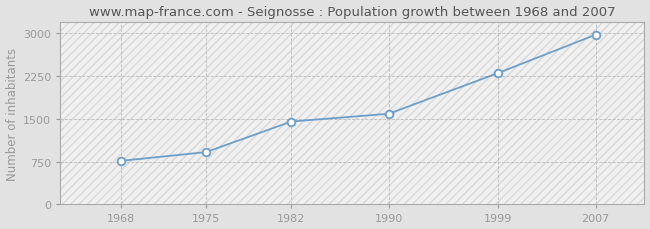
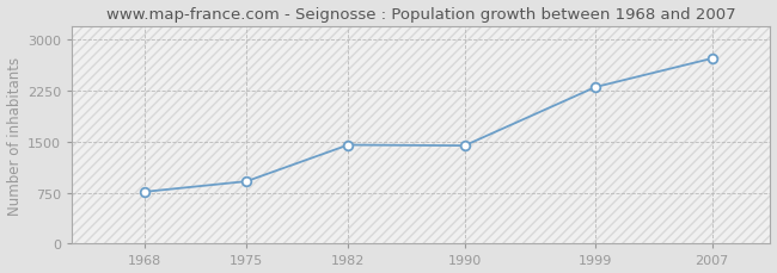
1990: 1590 -> 1440
2007: 2970 -> 2720
